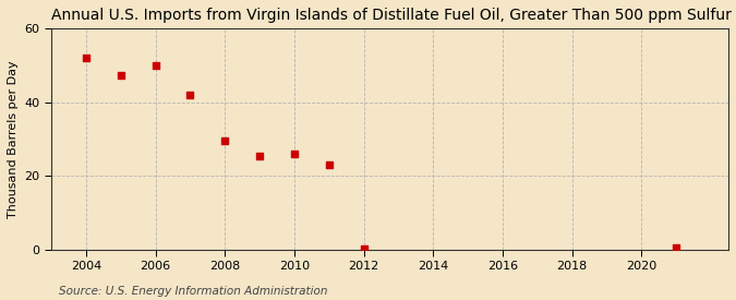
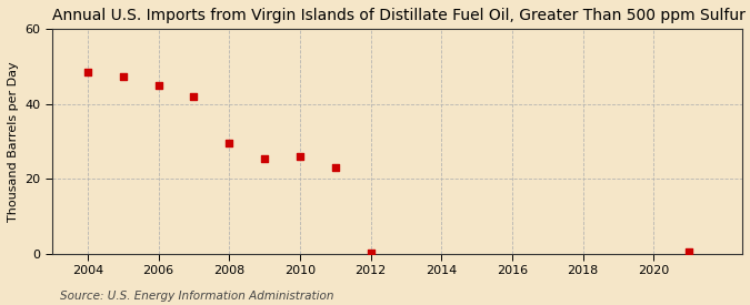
2004: 52.0 -> 48.5
2006: 50.0 -> 45.0
